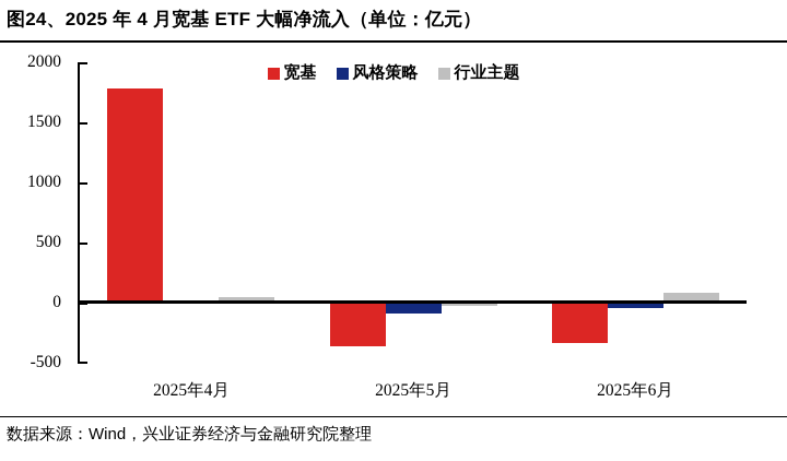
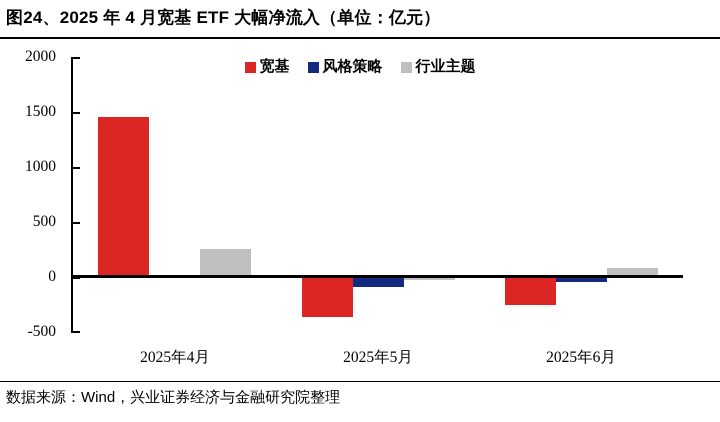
宽基/2025年4月: 1780 -> 1450
行业主题/2025年4月: 40 -> 250
宽基/2025年6月: -340 -> -250
